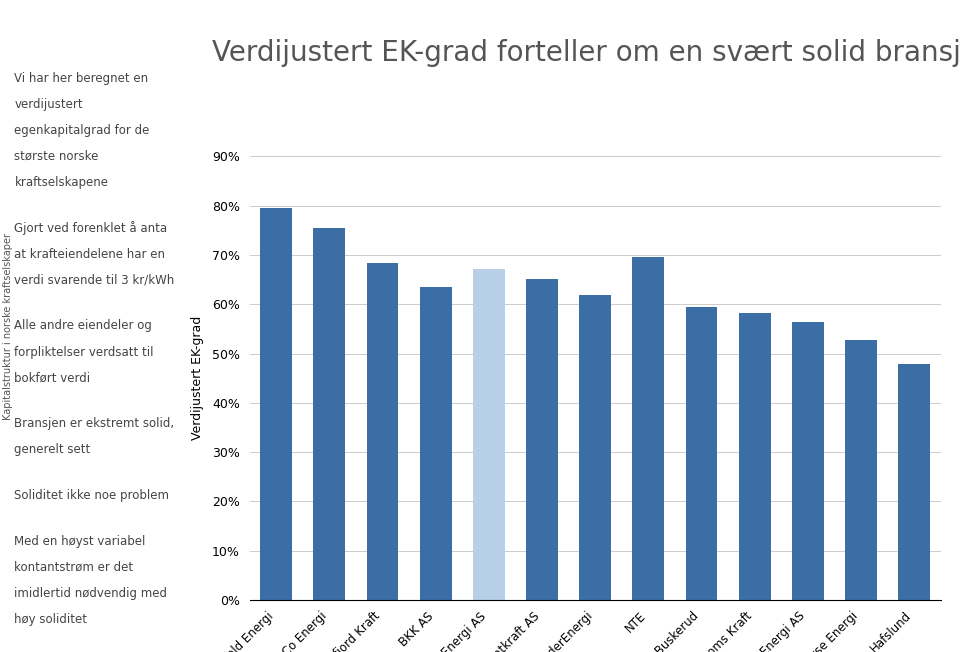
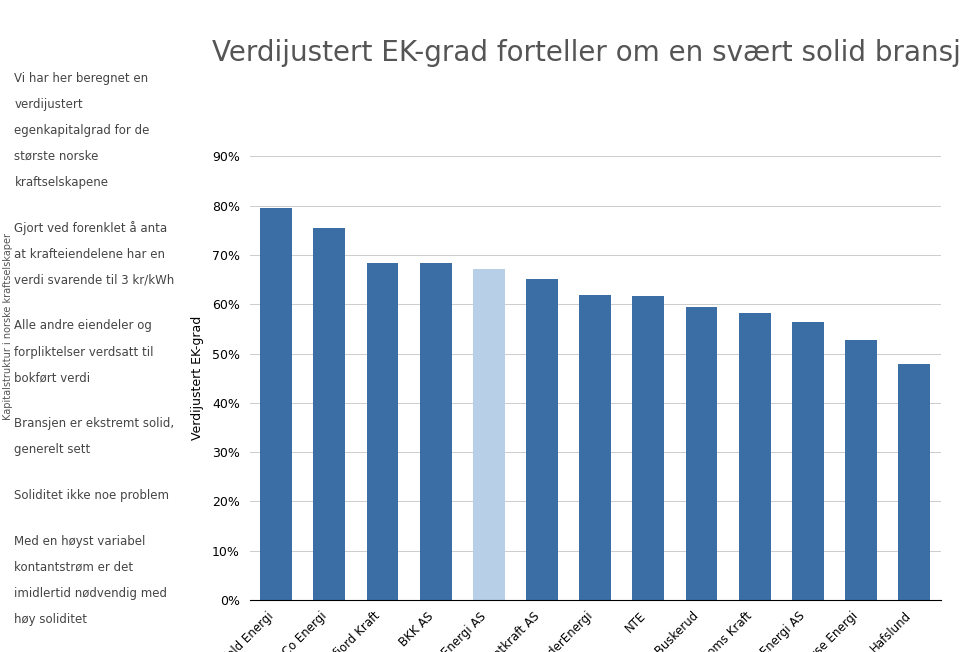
BKK AS: 63.5% -> 68.3%
NTE: 69.5% -> 61.7%
